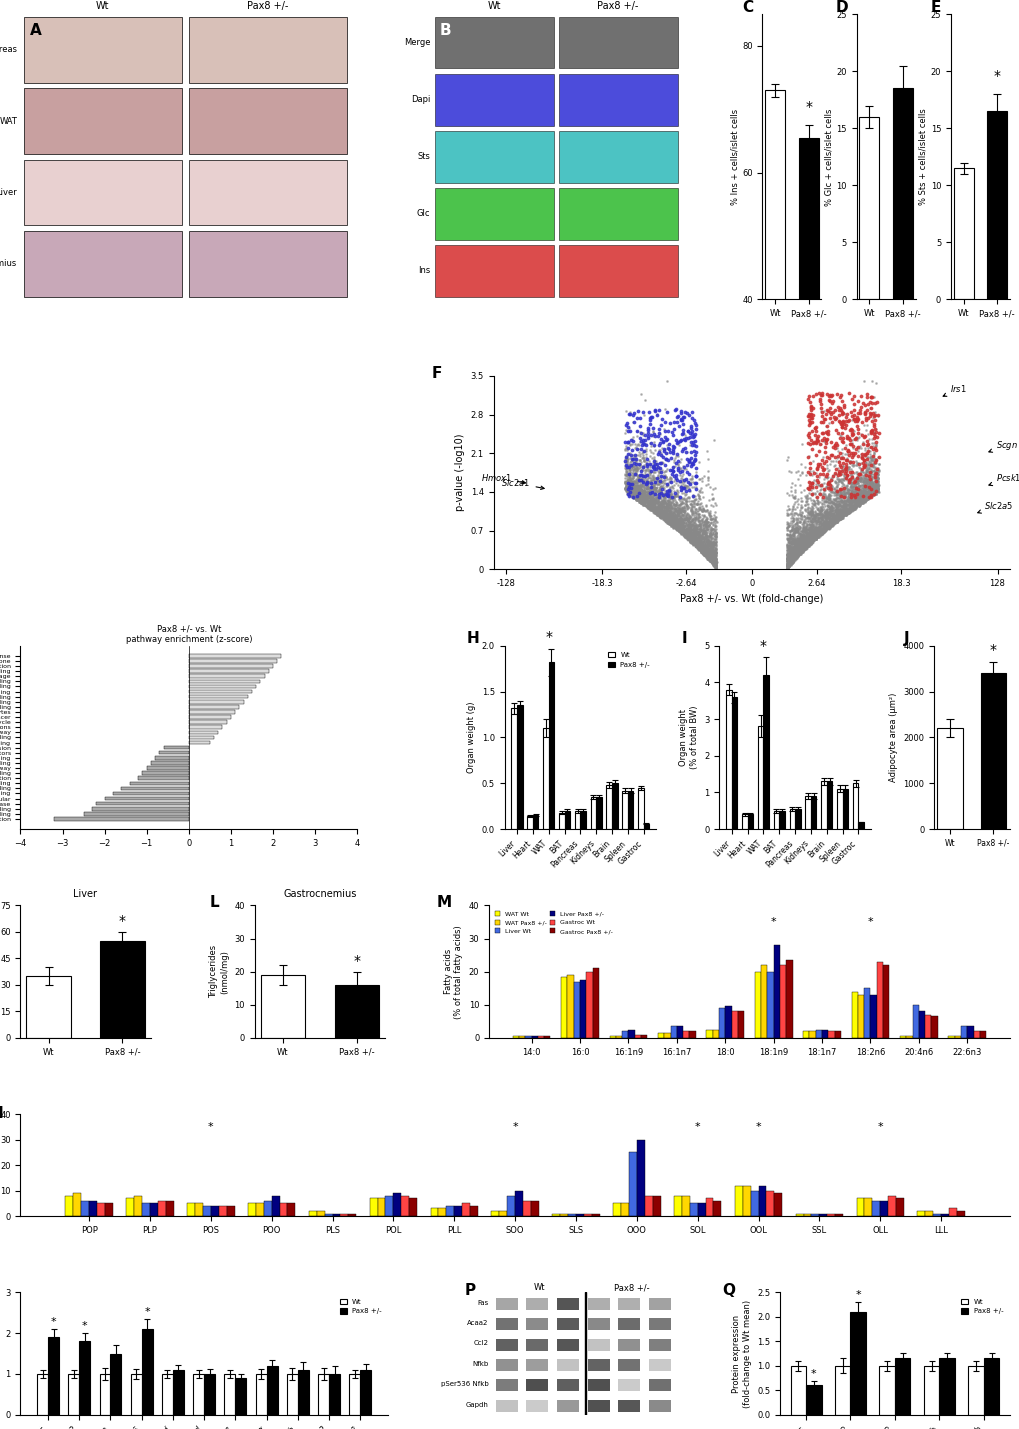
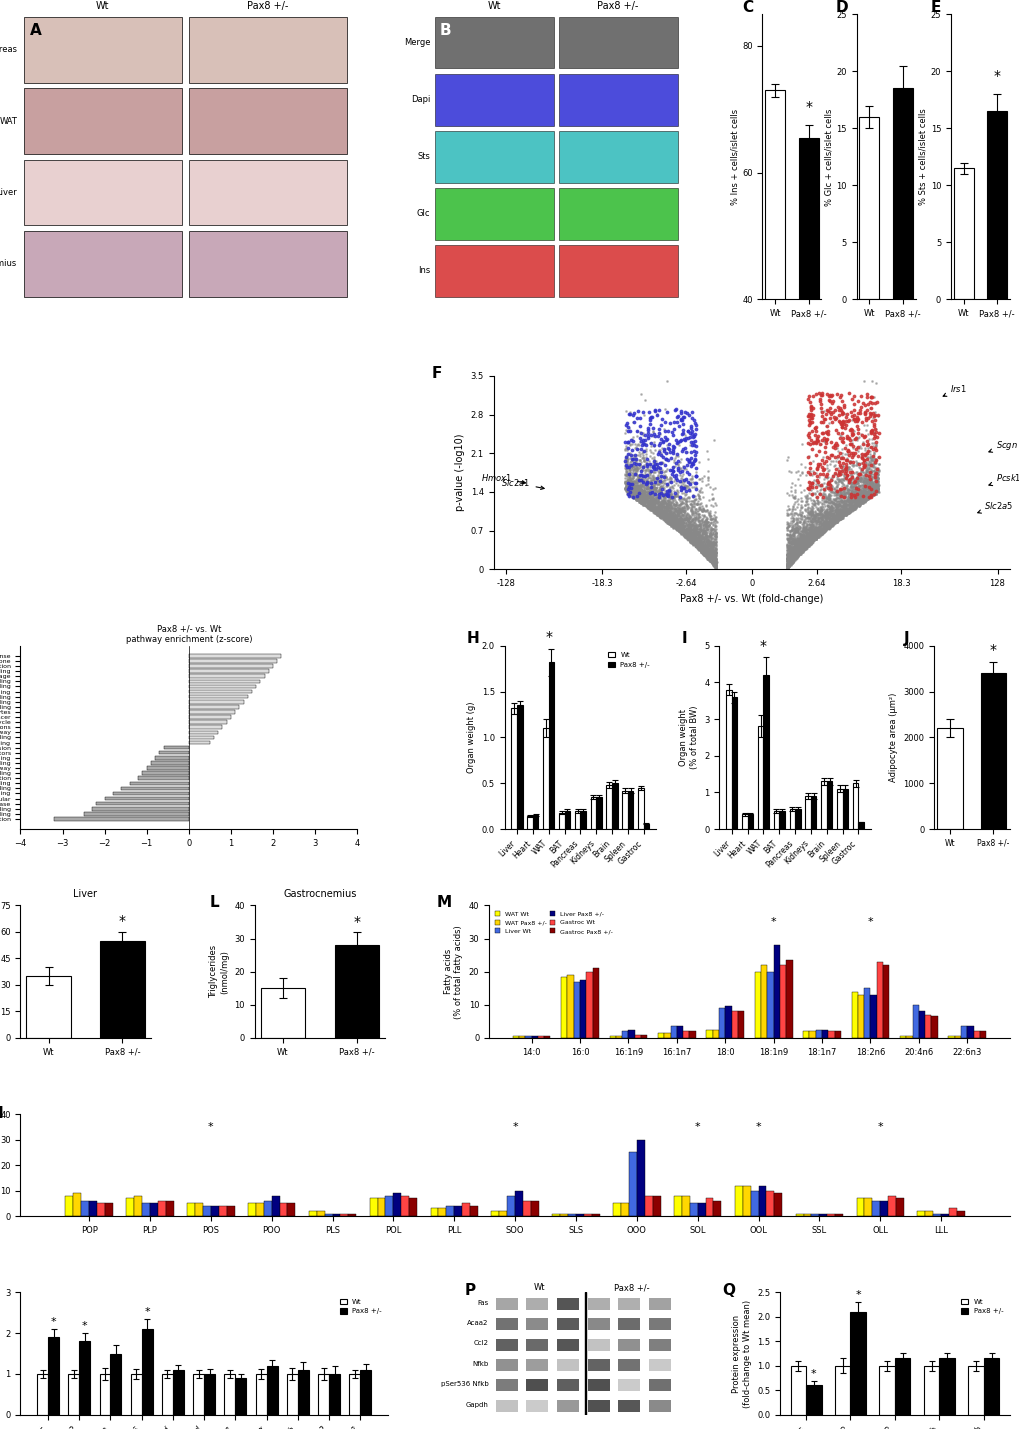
Gastrocnemius/Wt: 19 -> 15
Gastrocnemius/Pax8 +/-: 16 -> 28
